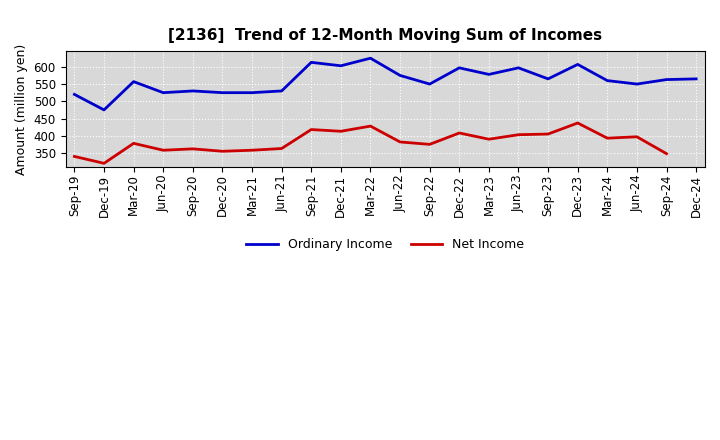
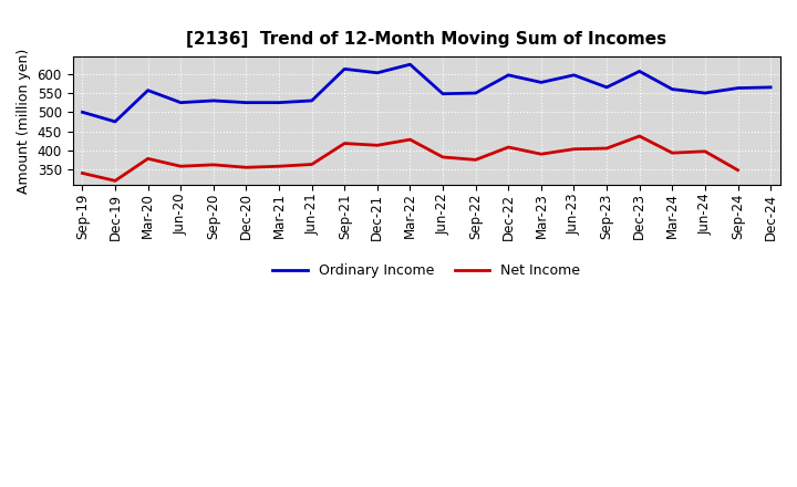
Ordinary Income/Sep-19: 520 -> 500
Ordinary Income/Jun-22: 575 -> 548
